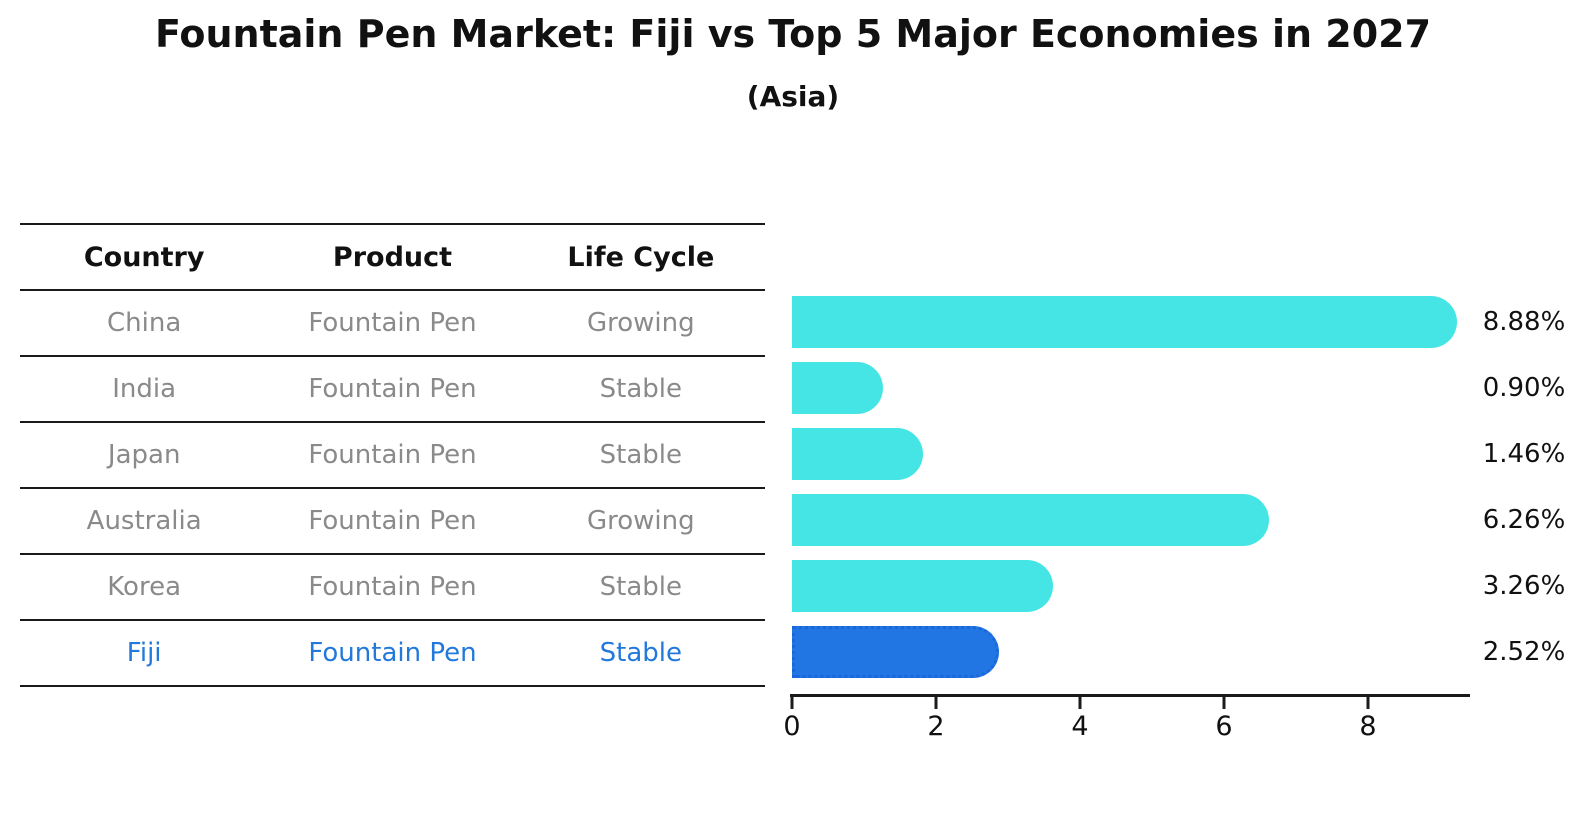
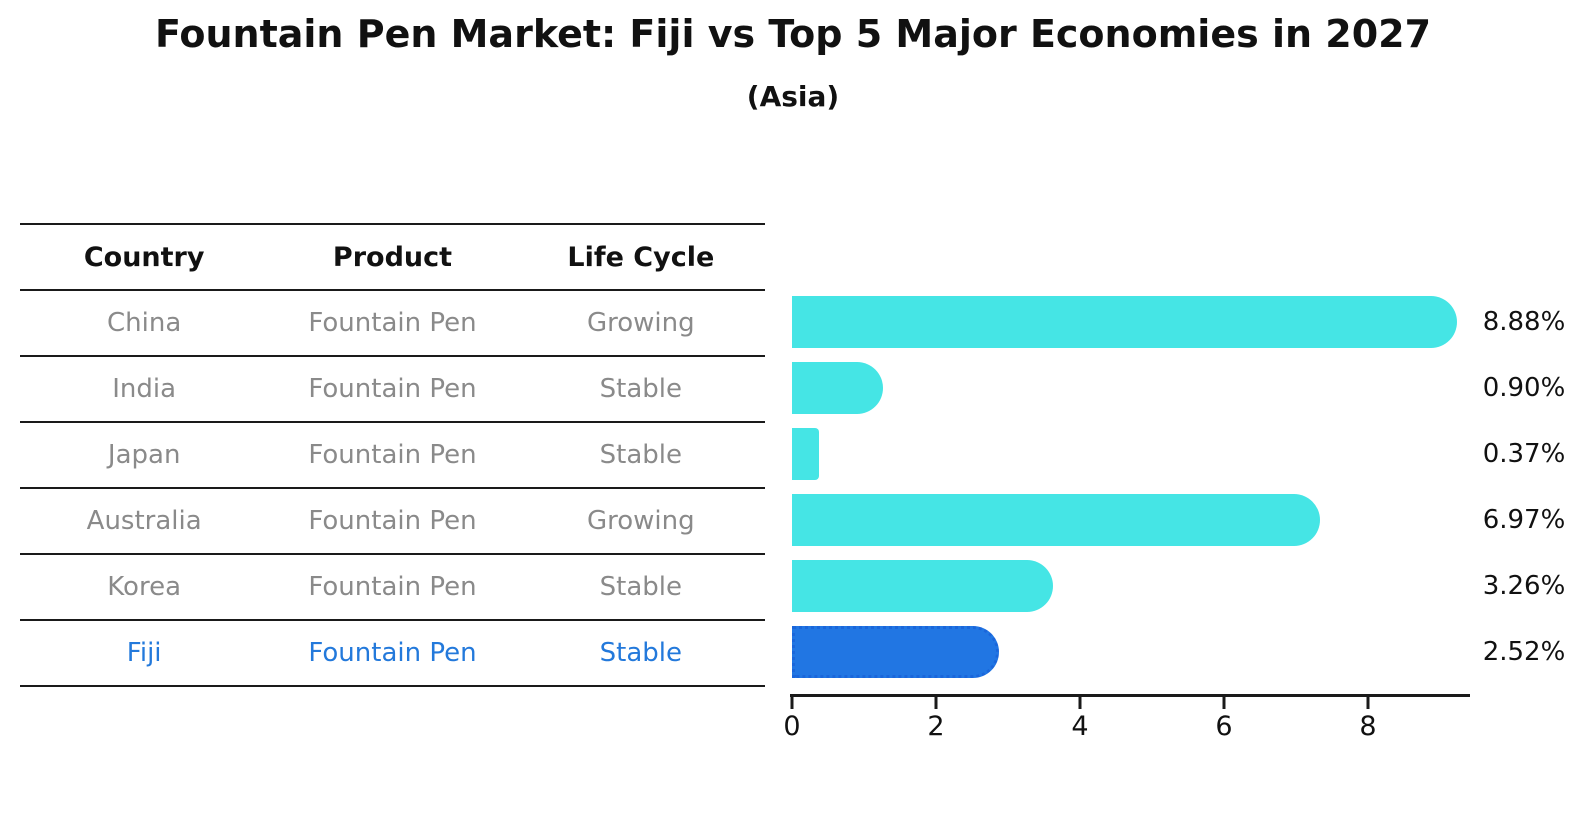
Japan: 1.46% -> 0.37%
Australia: 6.26% -> 6.97%
